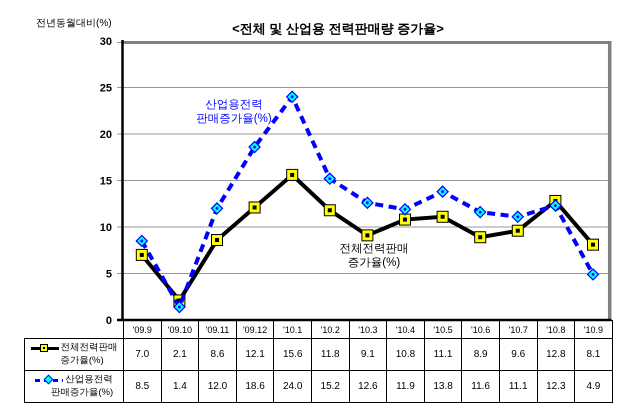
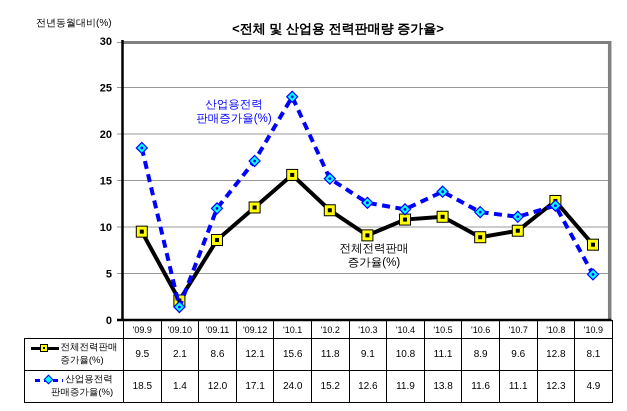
전체전력판매 증가율(%)/'09.9: 7.0 -> 9.5
산업용전력 판매증가율(%)/'09.9: 8.5 -> 18.5
산업용전력 판매증가율(%)/'09.12: 18.6 -> 17.1
